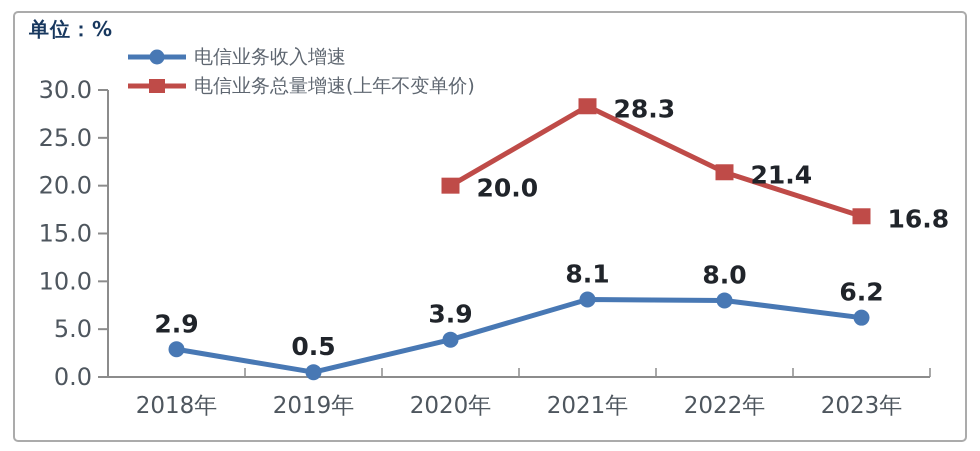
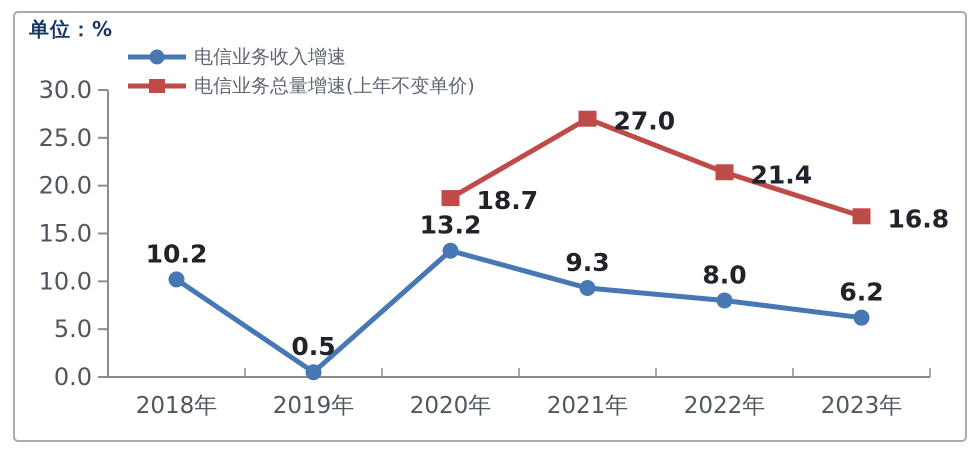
电信业务收入增速/2018年: 2.9 -> 10.2
电信业务收入增速/2020年: 3.9 -> 13.2
电信业务总量增速(上年不变单价)/2020年: 20.0 -> 18.7
电信业务收入增速/2021年: 8.1 -> 9.3
电信业务总量增速(上年不变单价)/2021年: 28.3 -> 27.0
